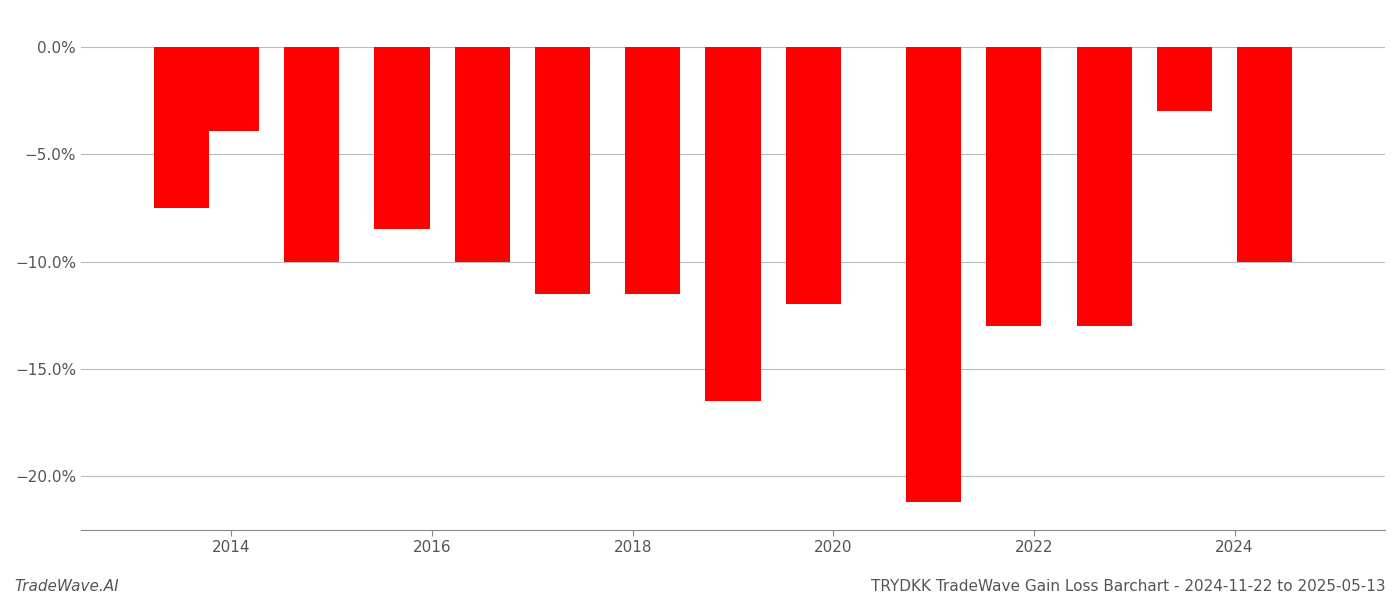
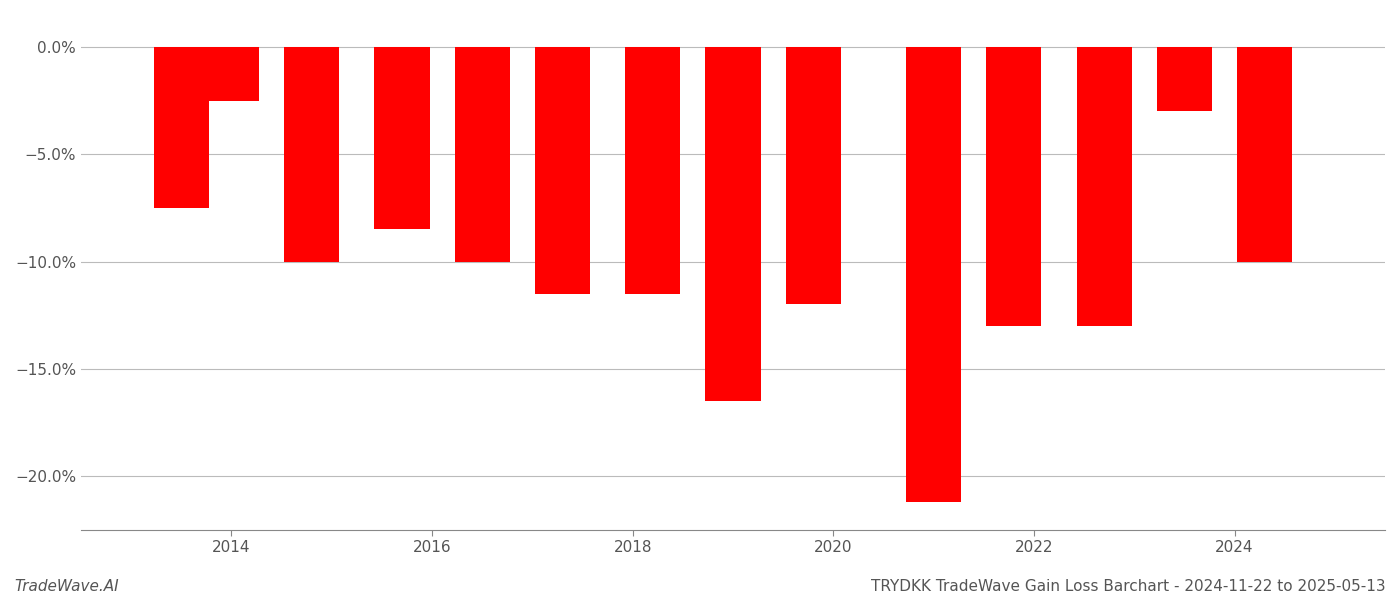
2014: -3.9% -> -2.5%
